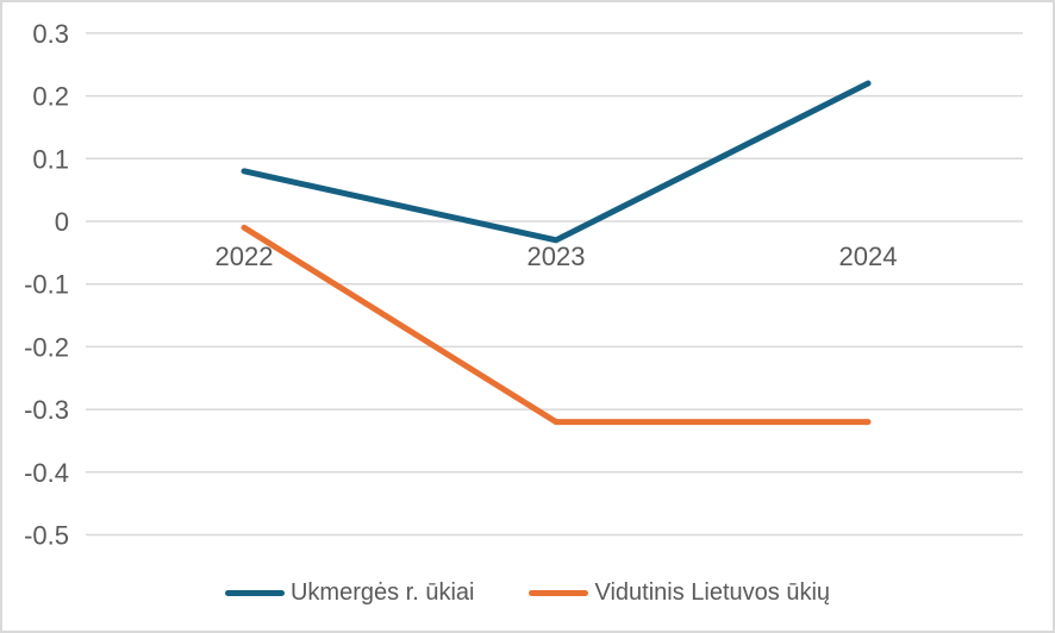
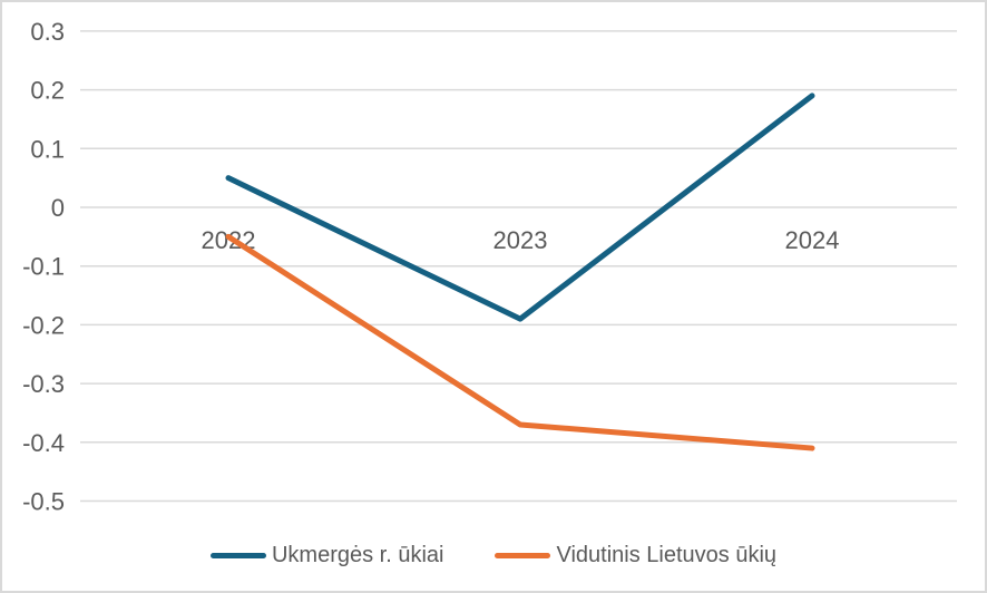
Ukmergės r. ūkiai/2022: 0.08 -> 0.05
Vidutinis Lietuvos ūkių/2022: -0.01 -> -0.05
Ukmergės r. ūkiai/2023: -0.03 -> -0.19
Vidutinis Lietuvos ūkių/2023: -0.32 -> -0.37
Ukmergės r. ūkiai/2024: 0.22 -> 0.19
Vidutinis Lietuvos ūkių/2024: -0.32 -> -0.41
